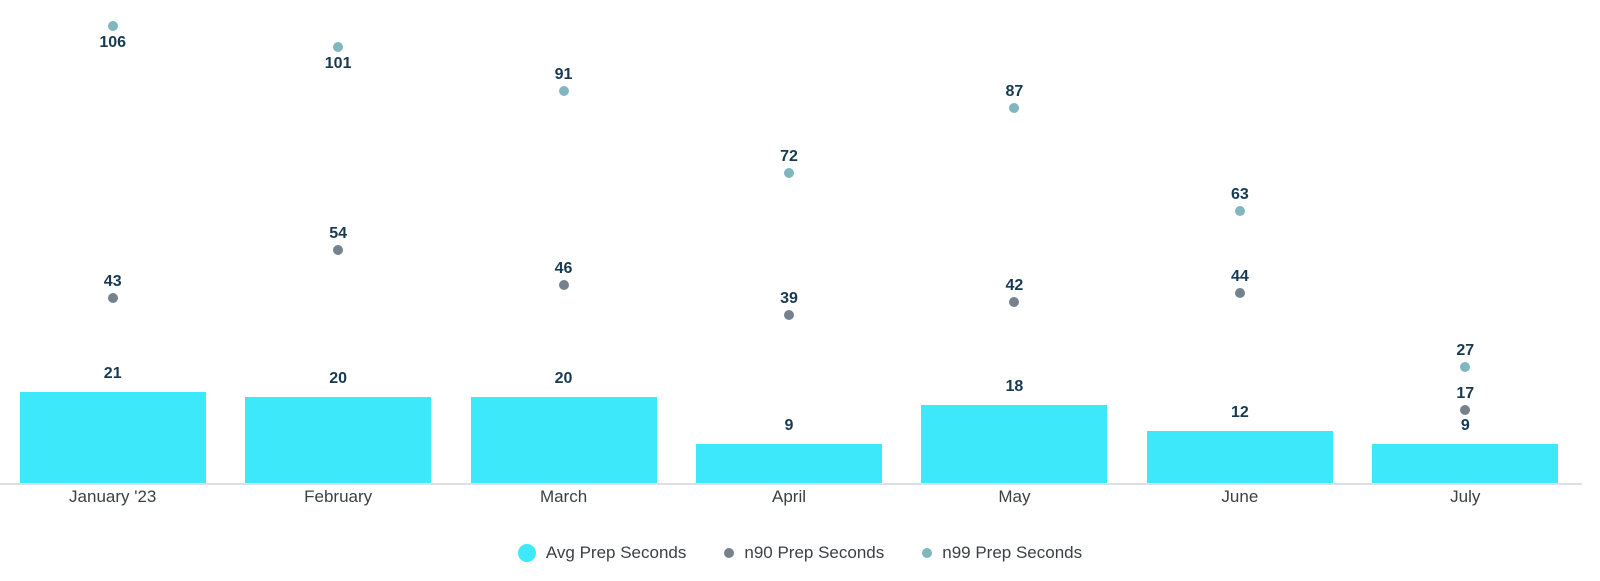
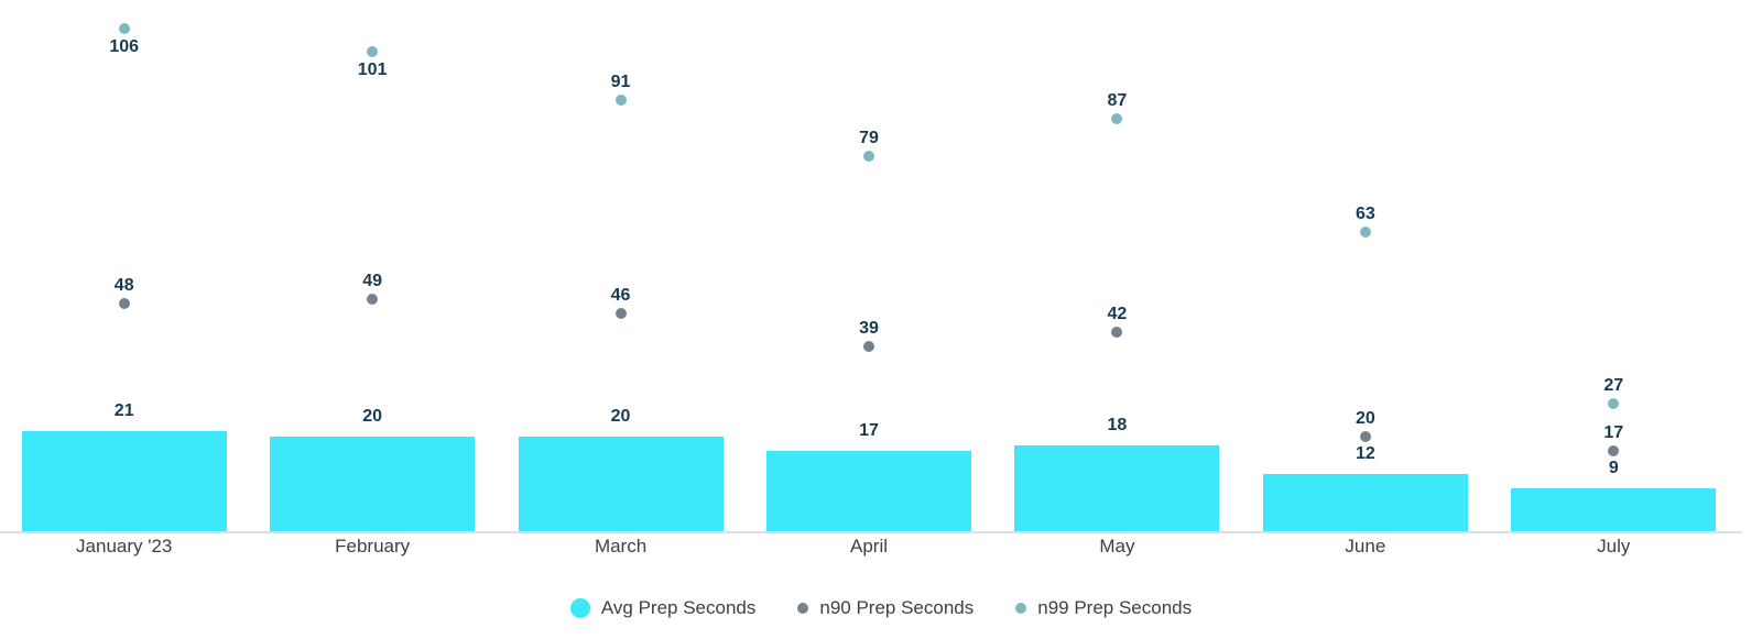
n90 Prep Seconds/January '23: 43 -> 48
n90 Prep Seconds/February: 54 -> 49
Avg Prep Seconds/April: 9 -> 17
n99 Prep Seconds/April: 72 -> 79
n90 Prep Seconds/June: 44 -> 20
